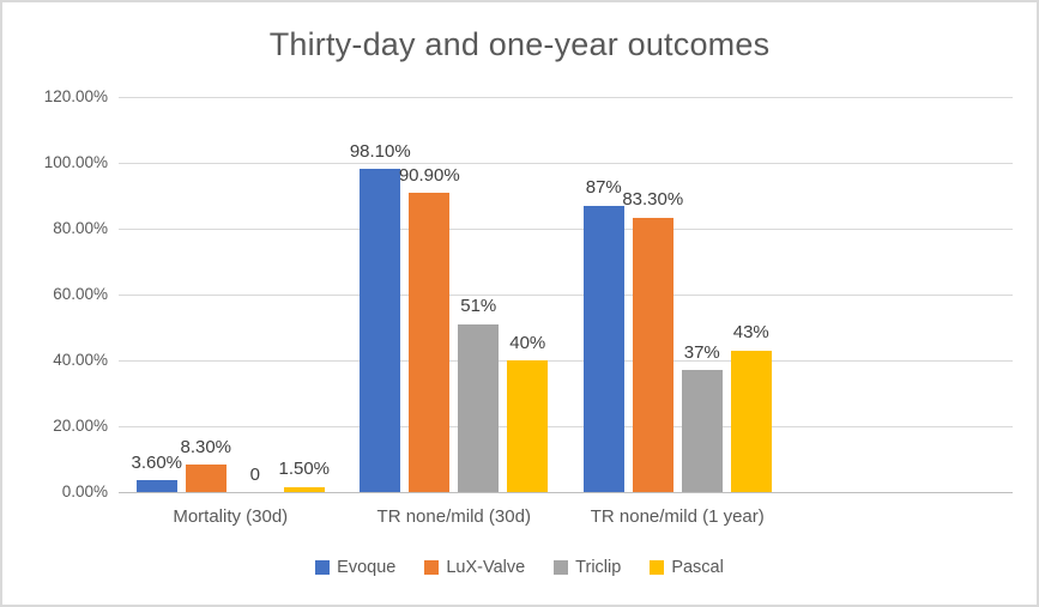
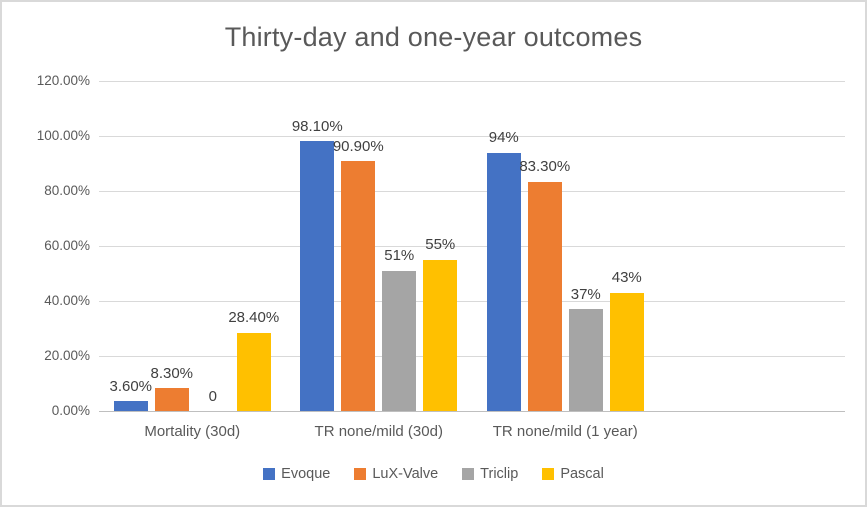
Pascal/Mortality (30d): 1.50% -> 28.40%
Pascal/TR none/mild (30d): 40% -> 55%
Evoque/TR none/mild (1 year): 87% -> 94%
